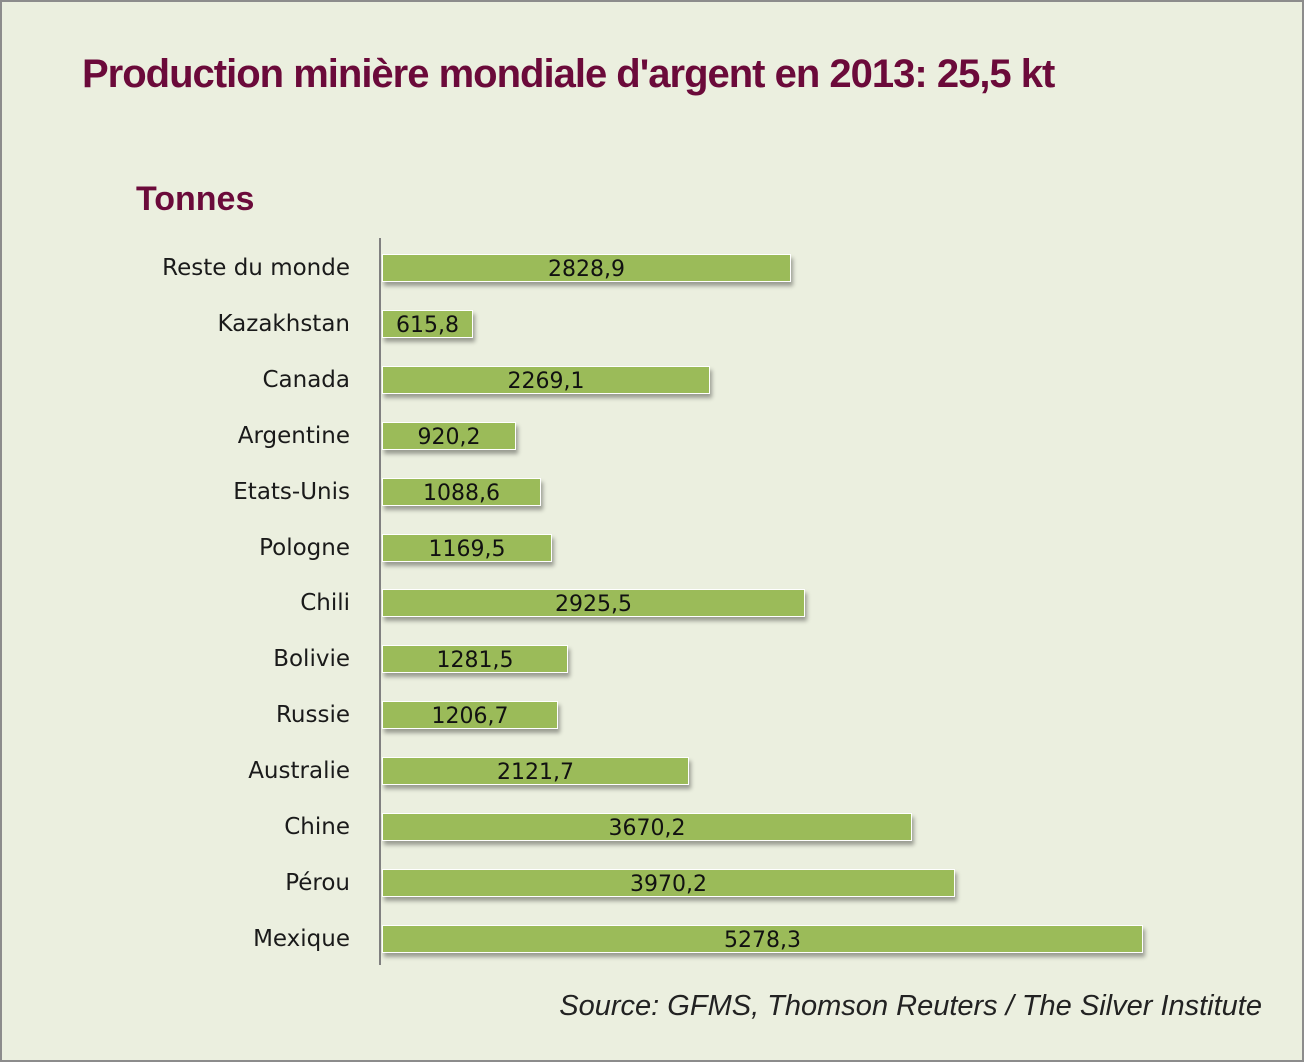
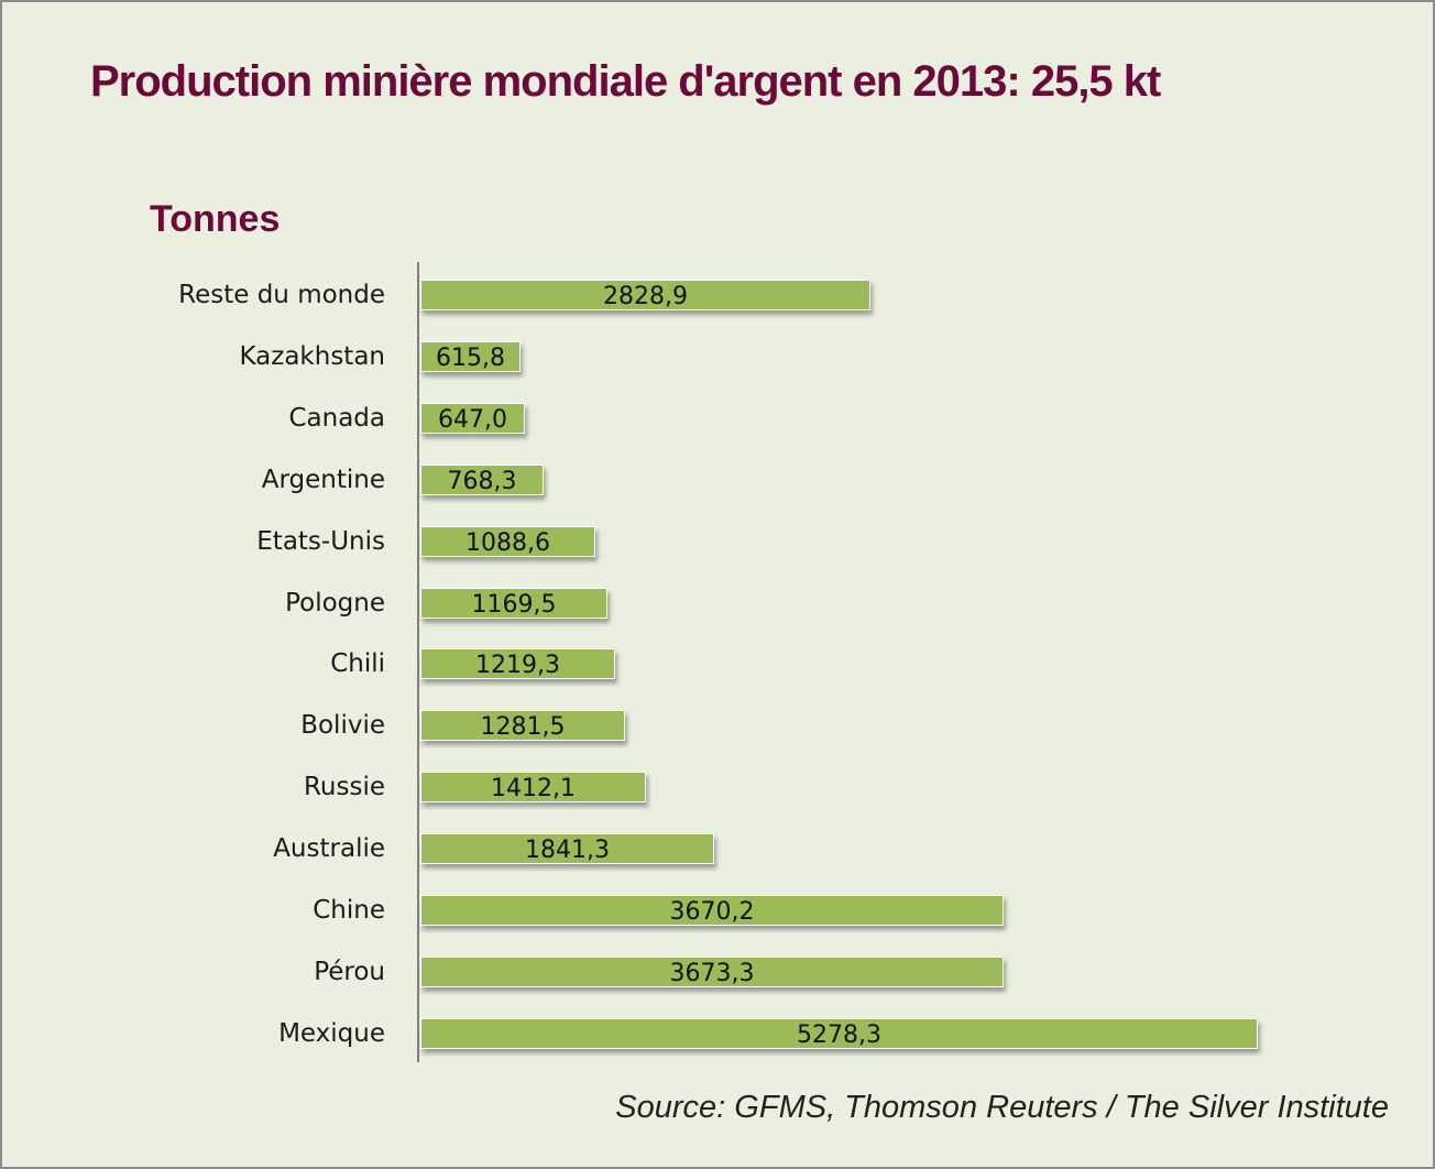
Canada: 2269,1 -> 647,0
Argentine: 920,2 -> 768,3
Chili: 2925,5 -> 1219,3
Russie: 1206,7 -> 1412,1
Australie: 2121,7 -> 1841,3
Pérou: 3970,2 -> 3673,3
